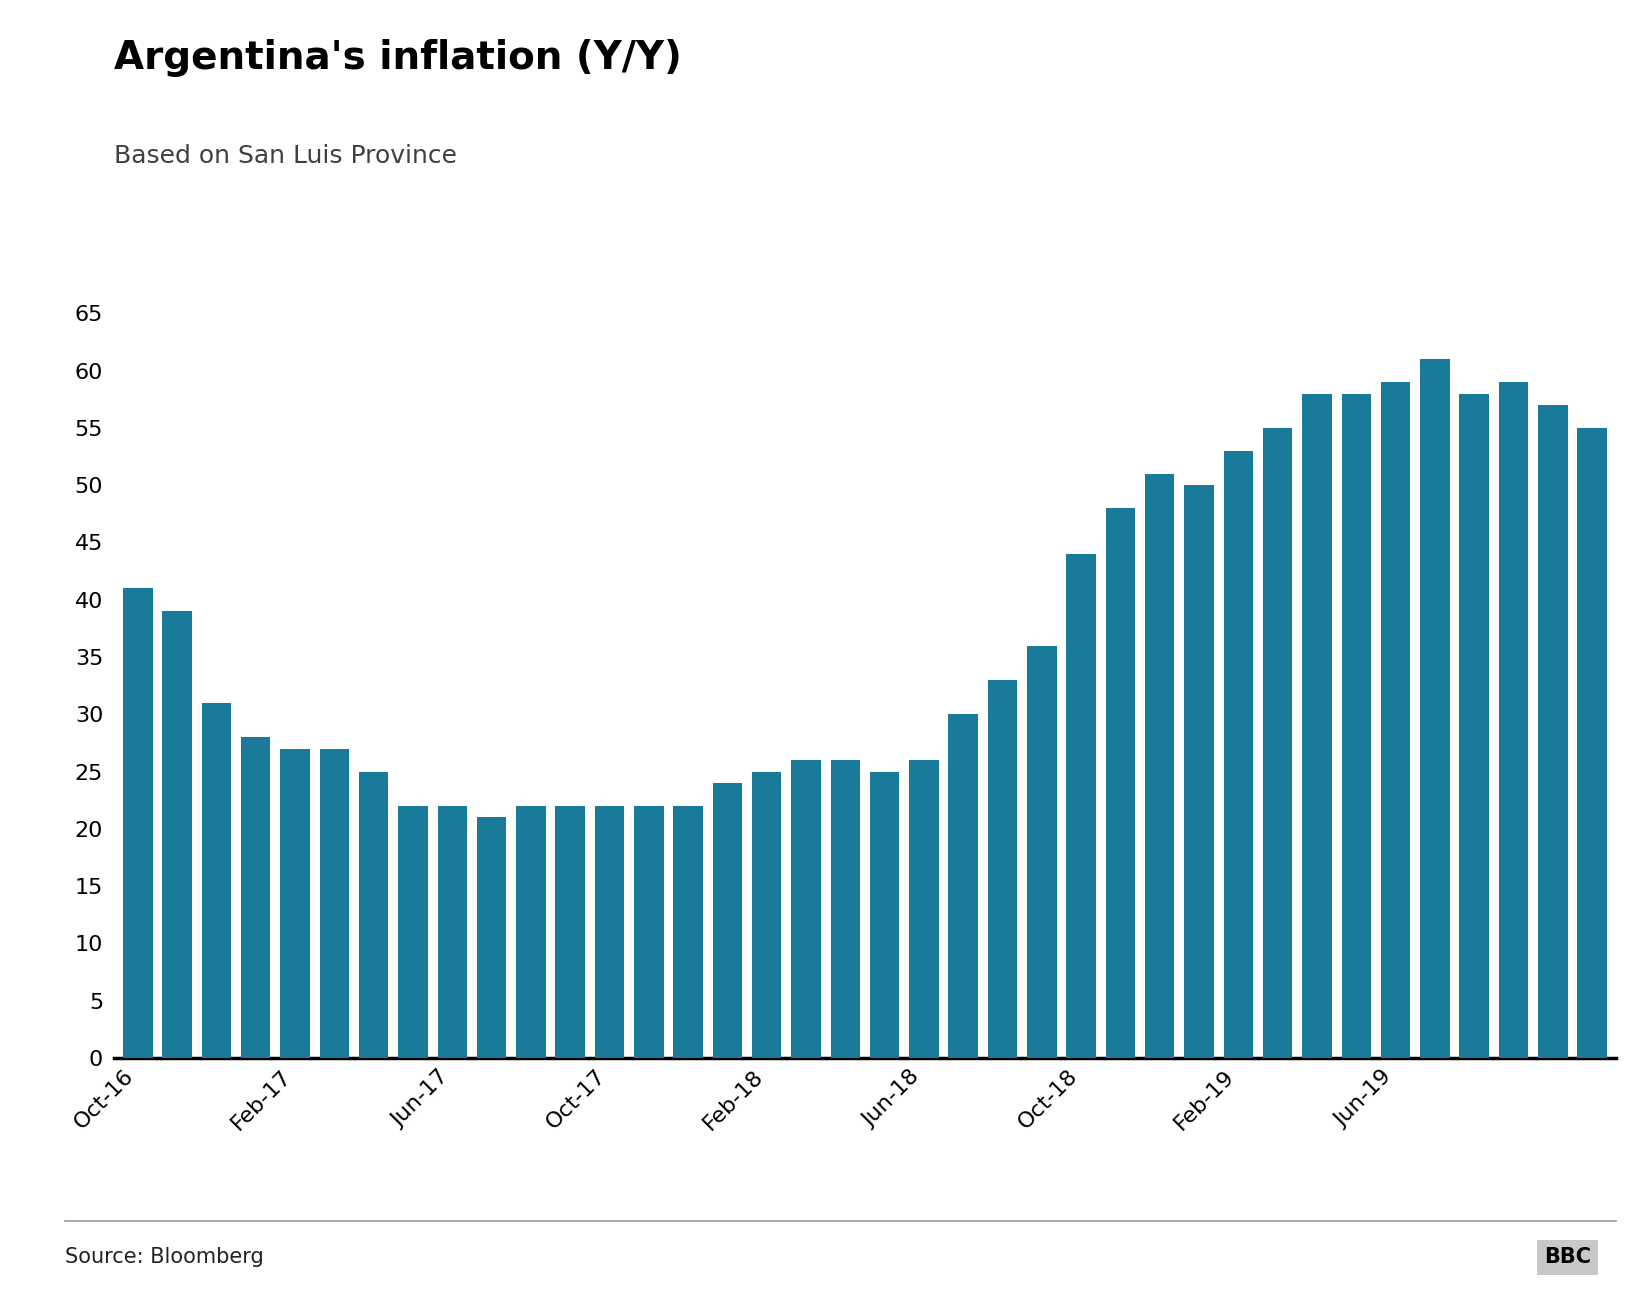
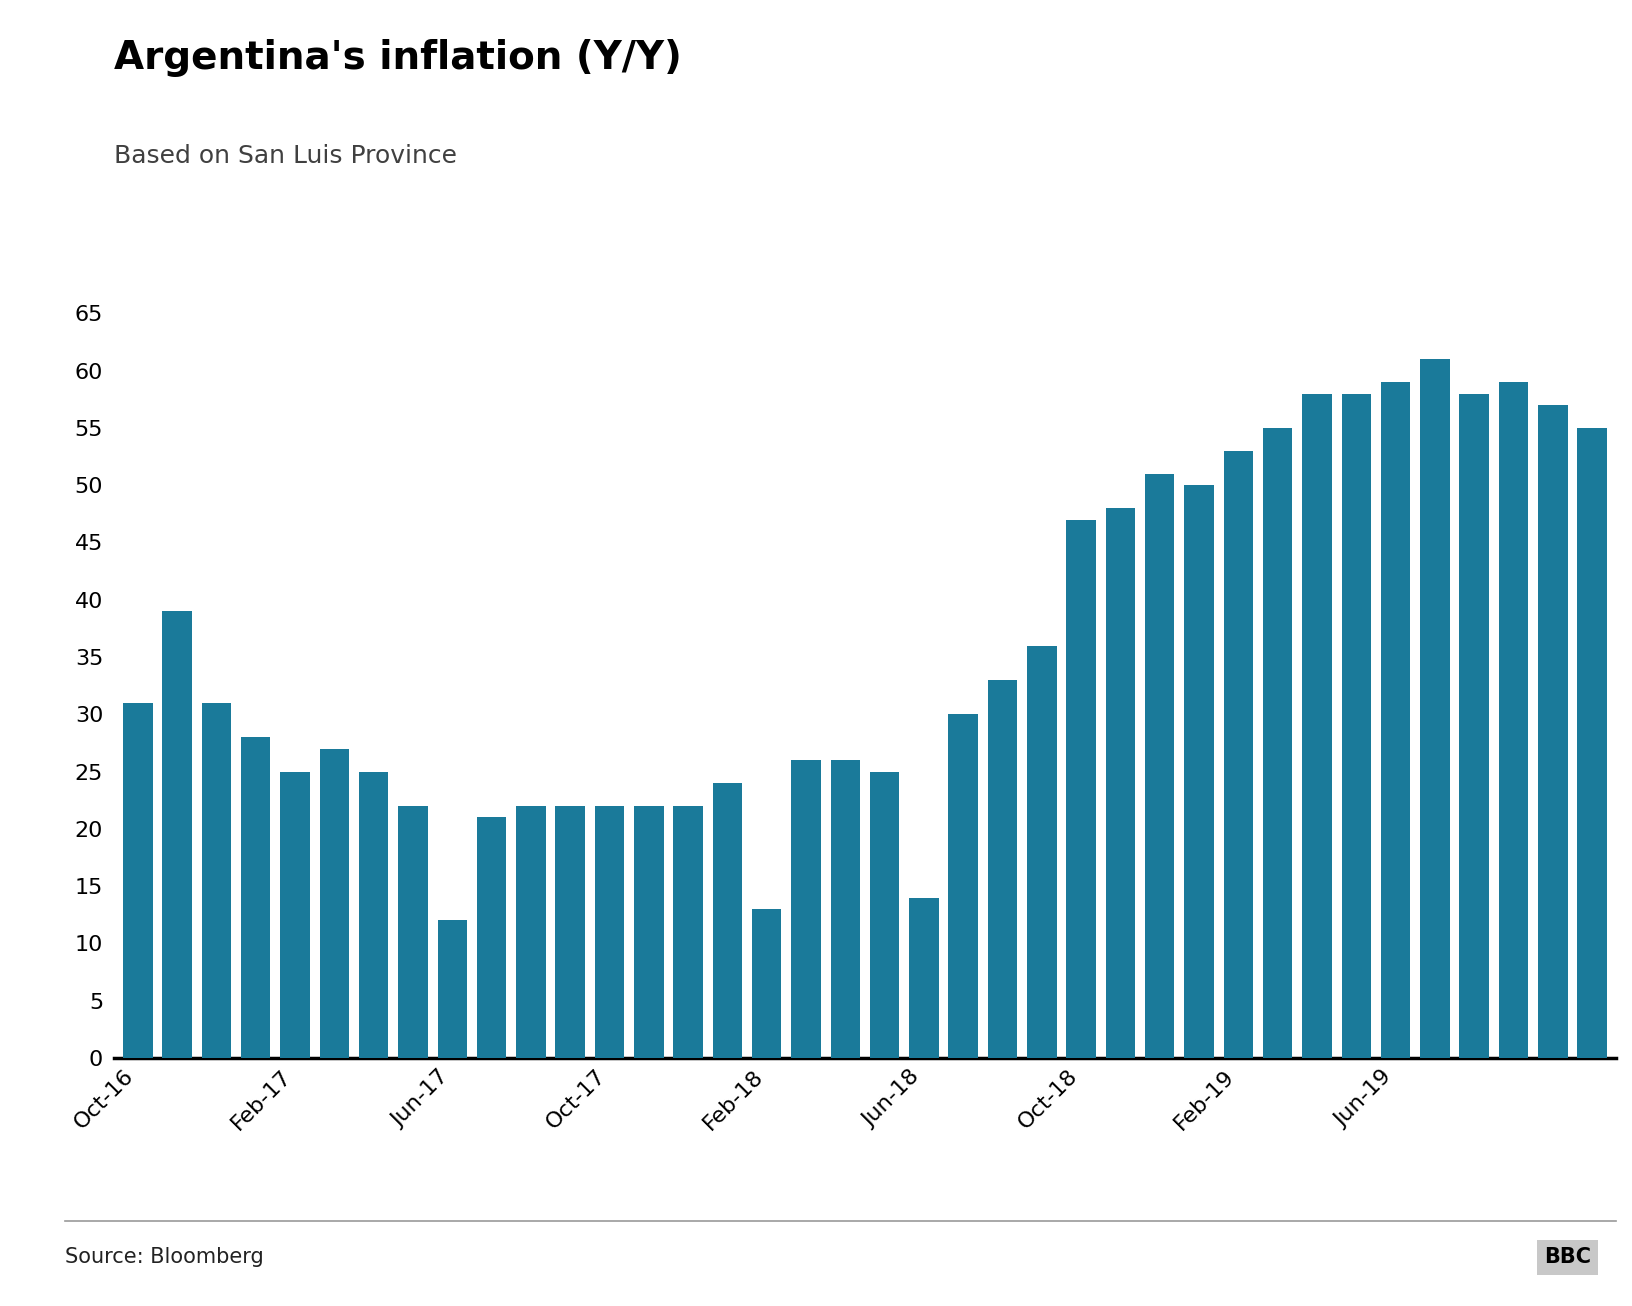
Oct-16: 41 -> 31
Feb-17: 27 -> 25
Jun-17: 22 -> 12
Feb-18: 25 -> 13
Jun-18: 26 -> 14
Oct-18: 44 -> 47
